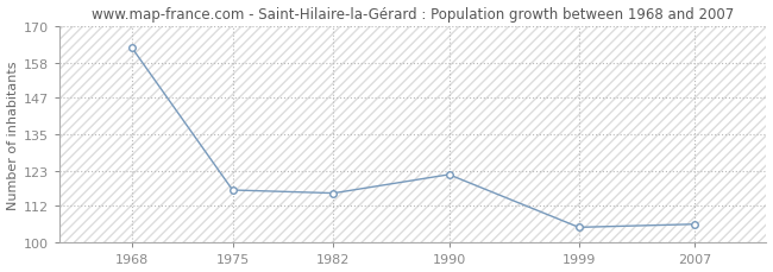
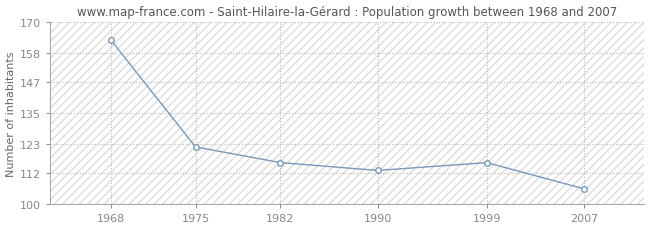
1975: 117 -> 122
1990: 122 -> 113
1999: 105 -> 116
